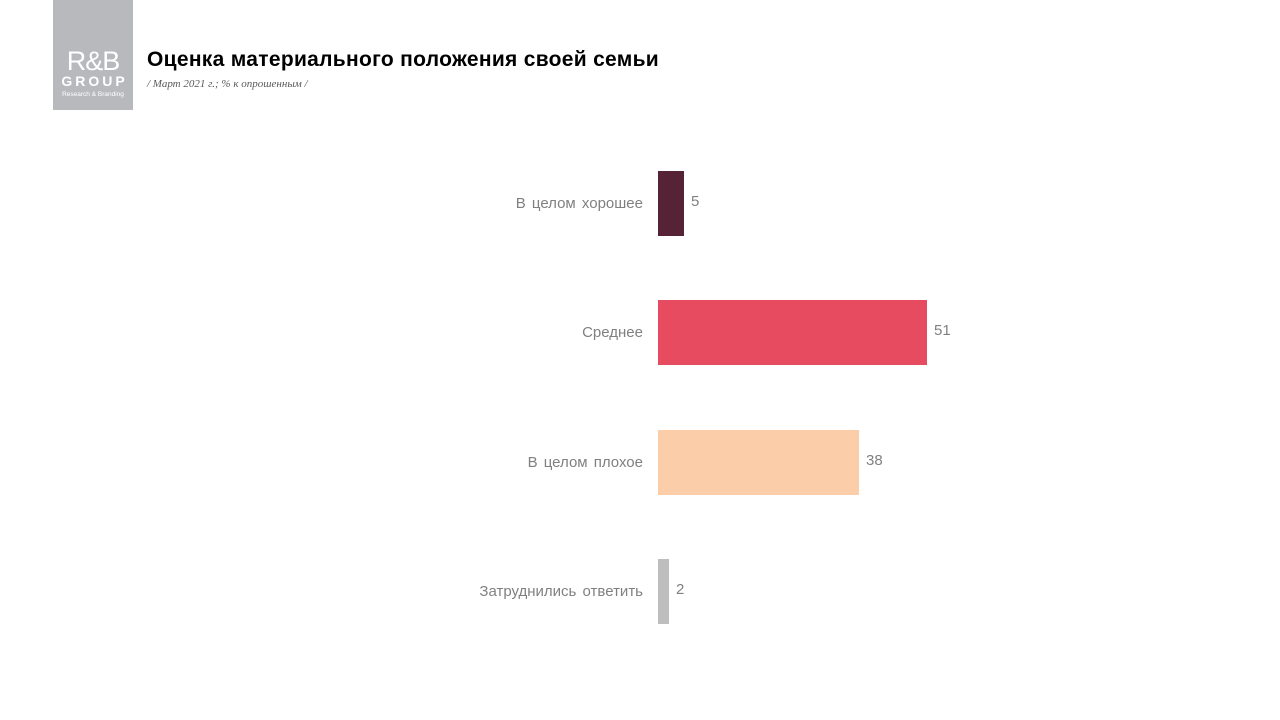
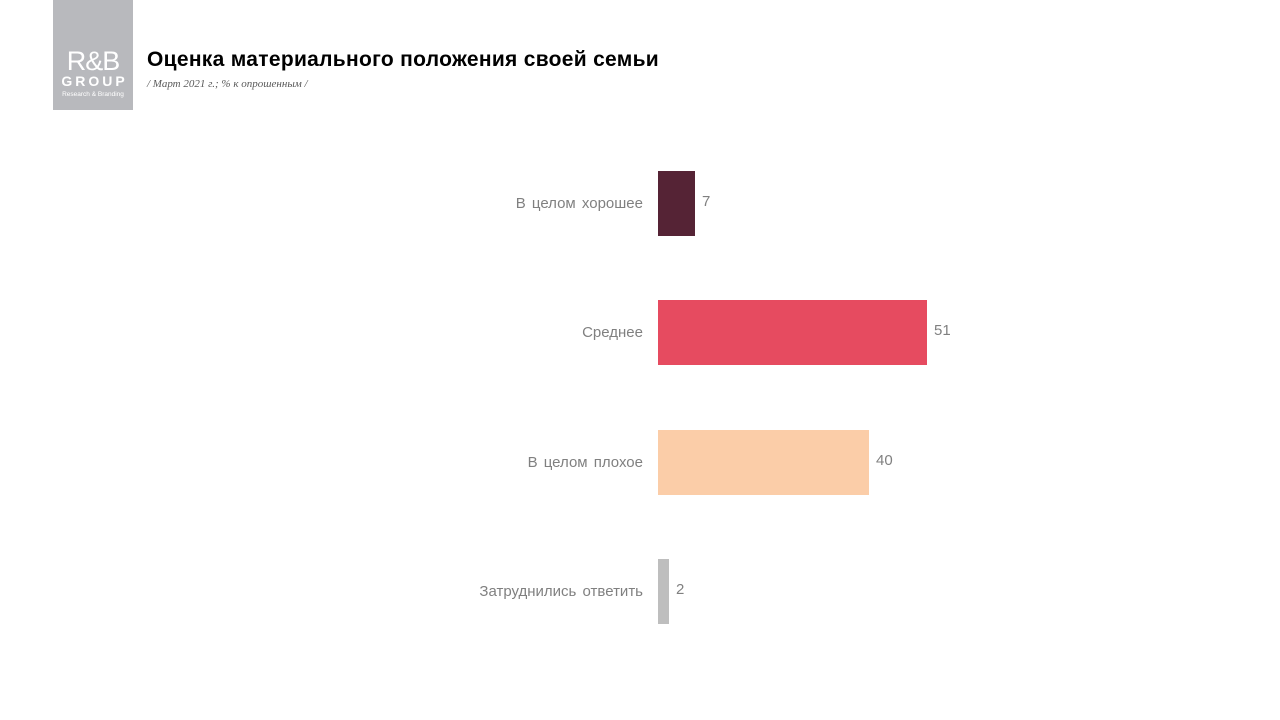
В целом хорошее: 5 -> 7
В целом плохое: 38 -> 40
